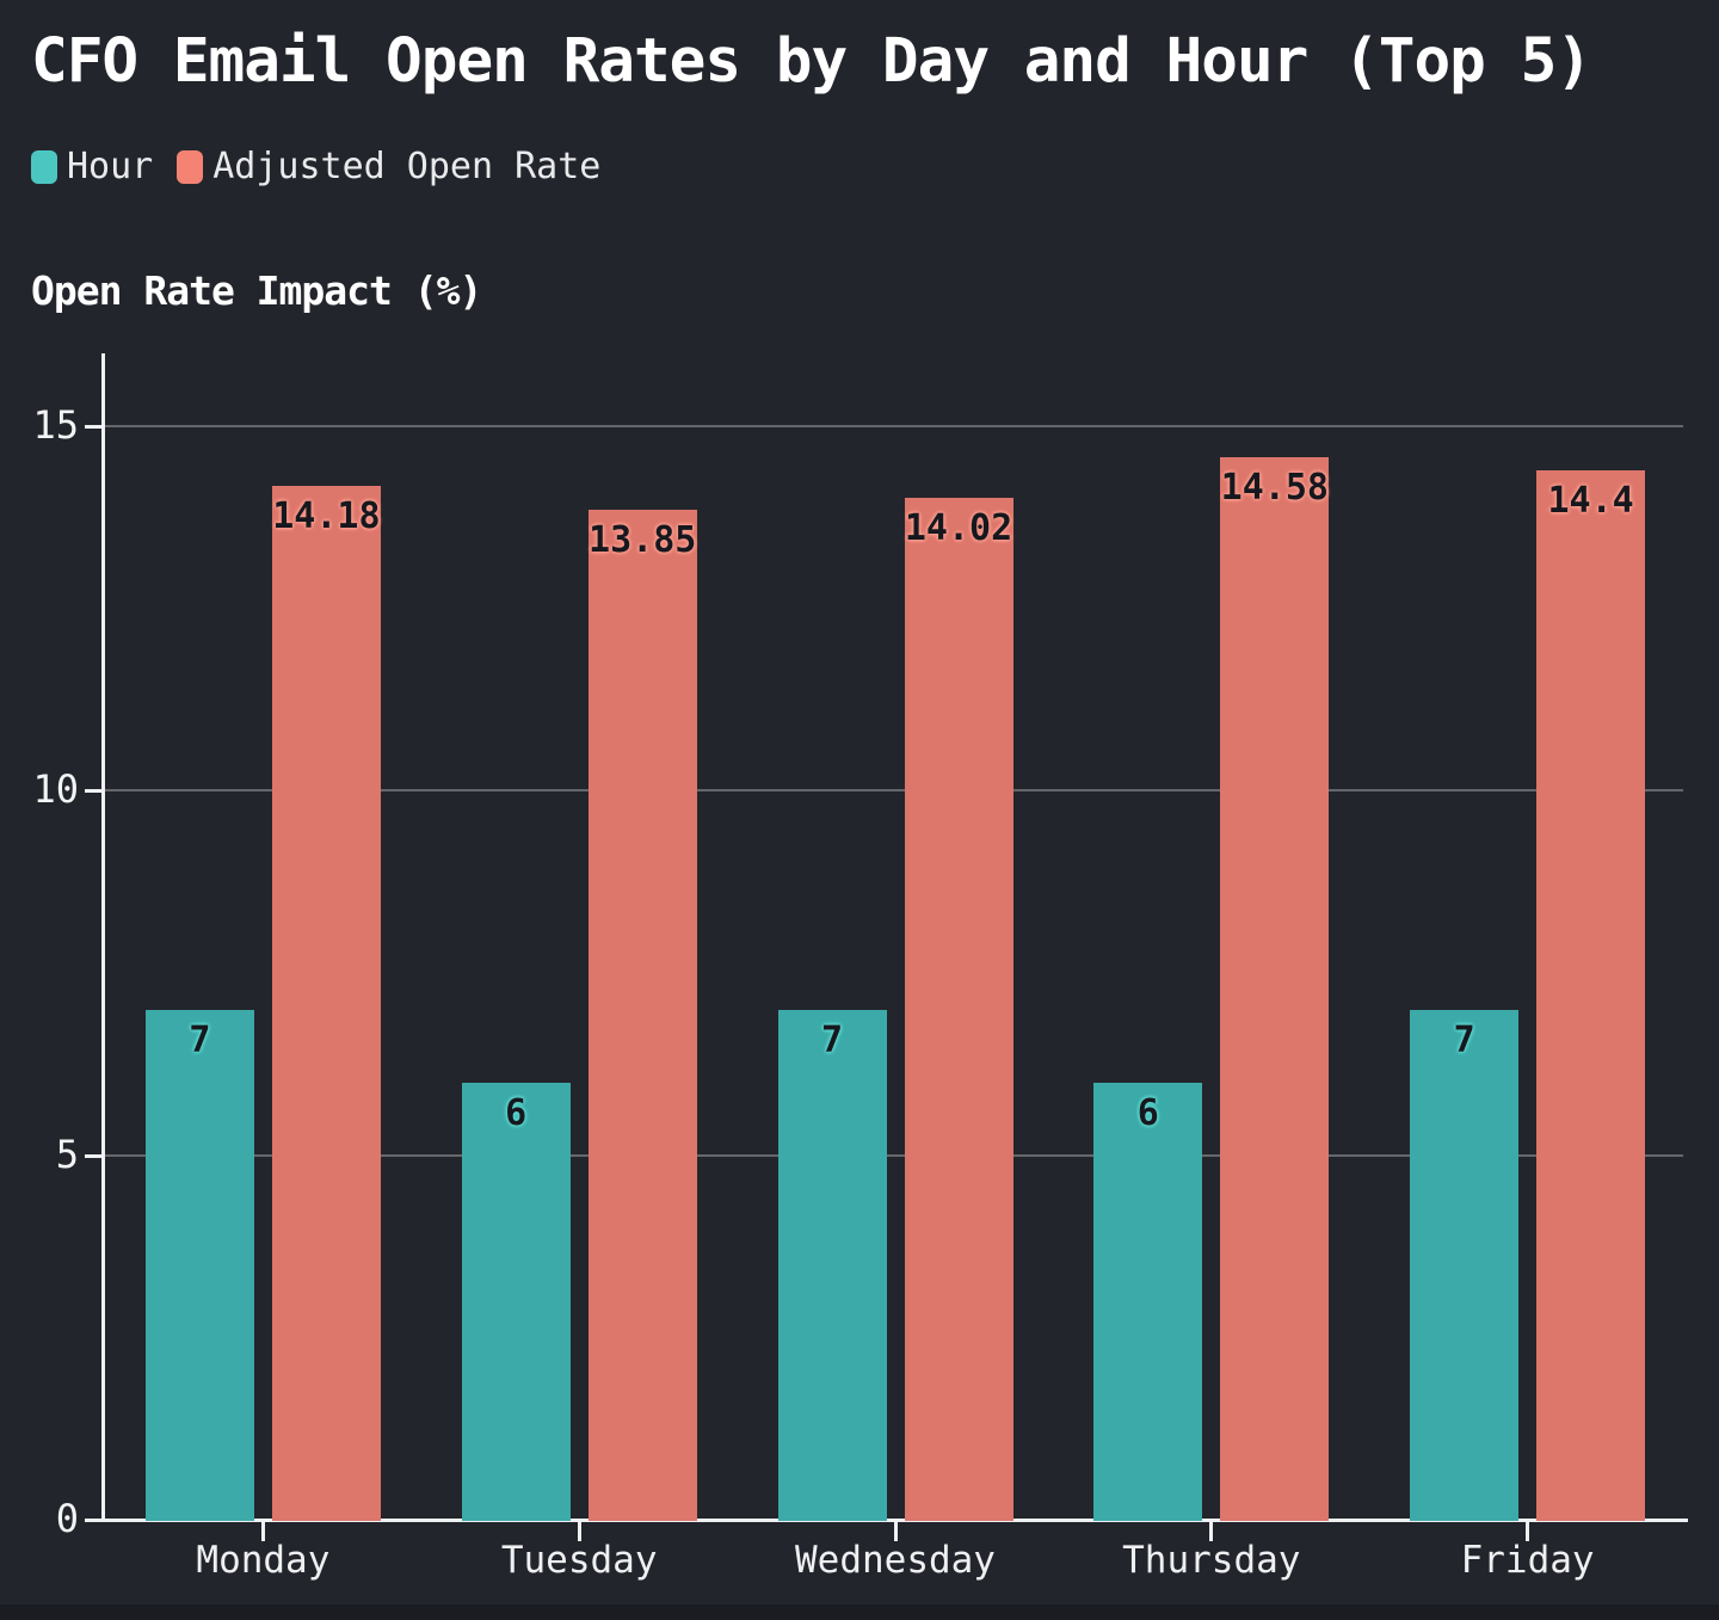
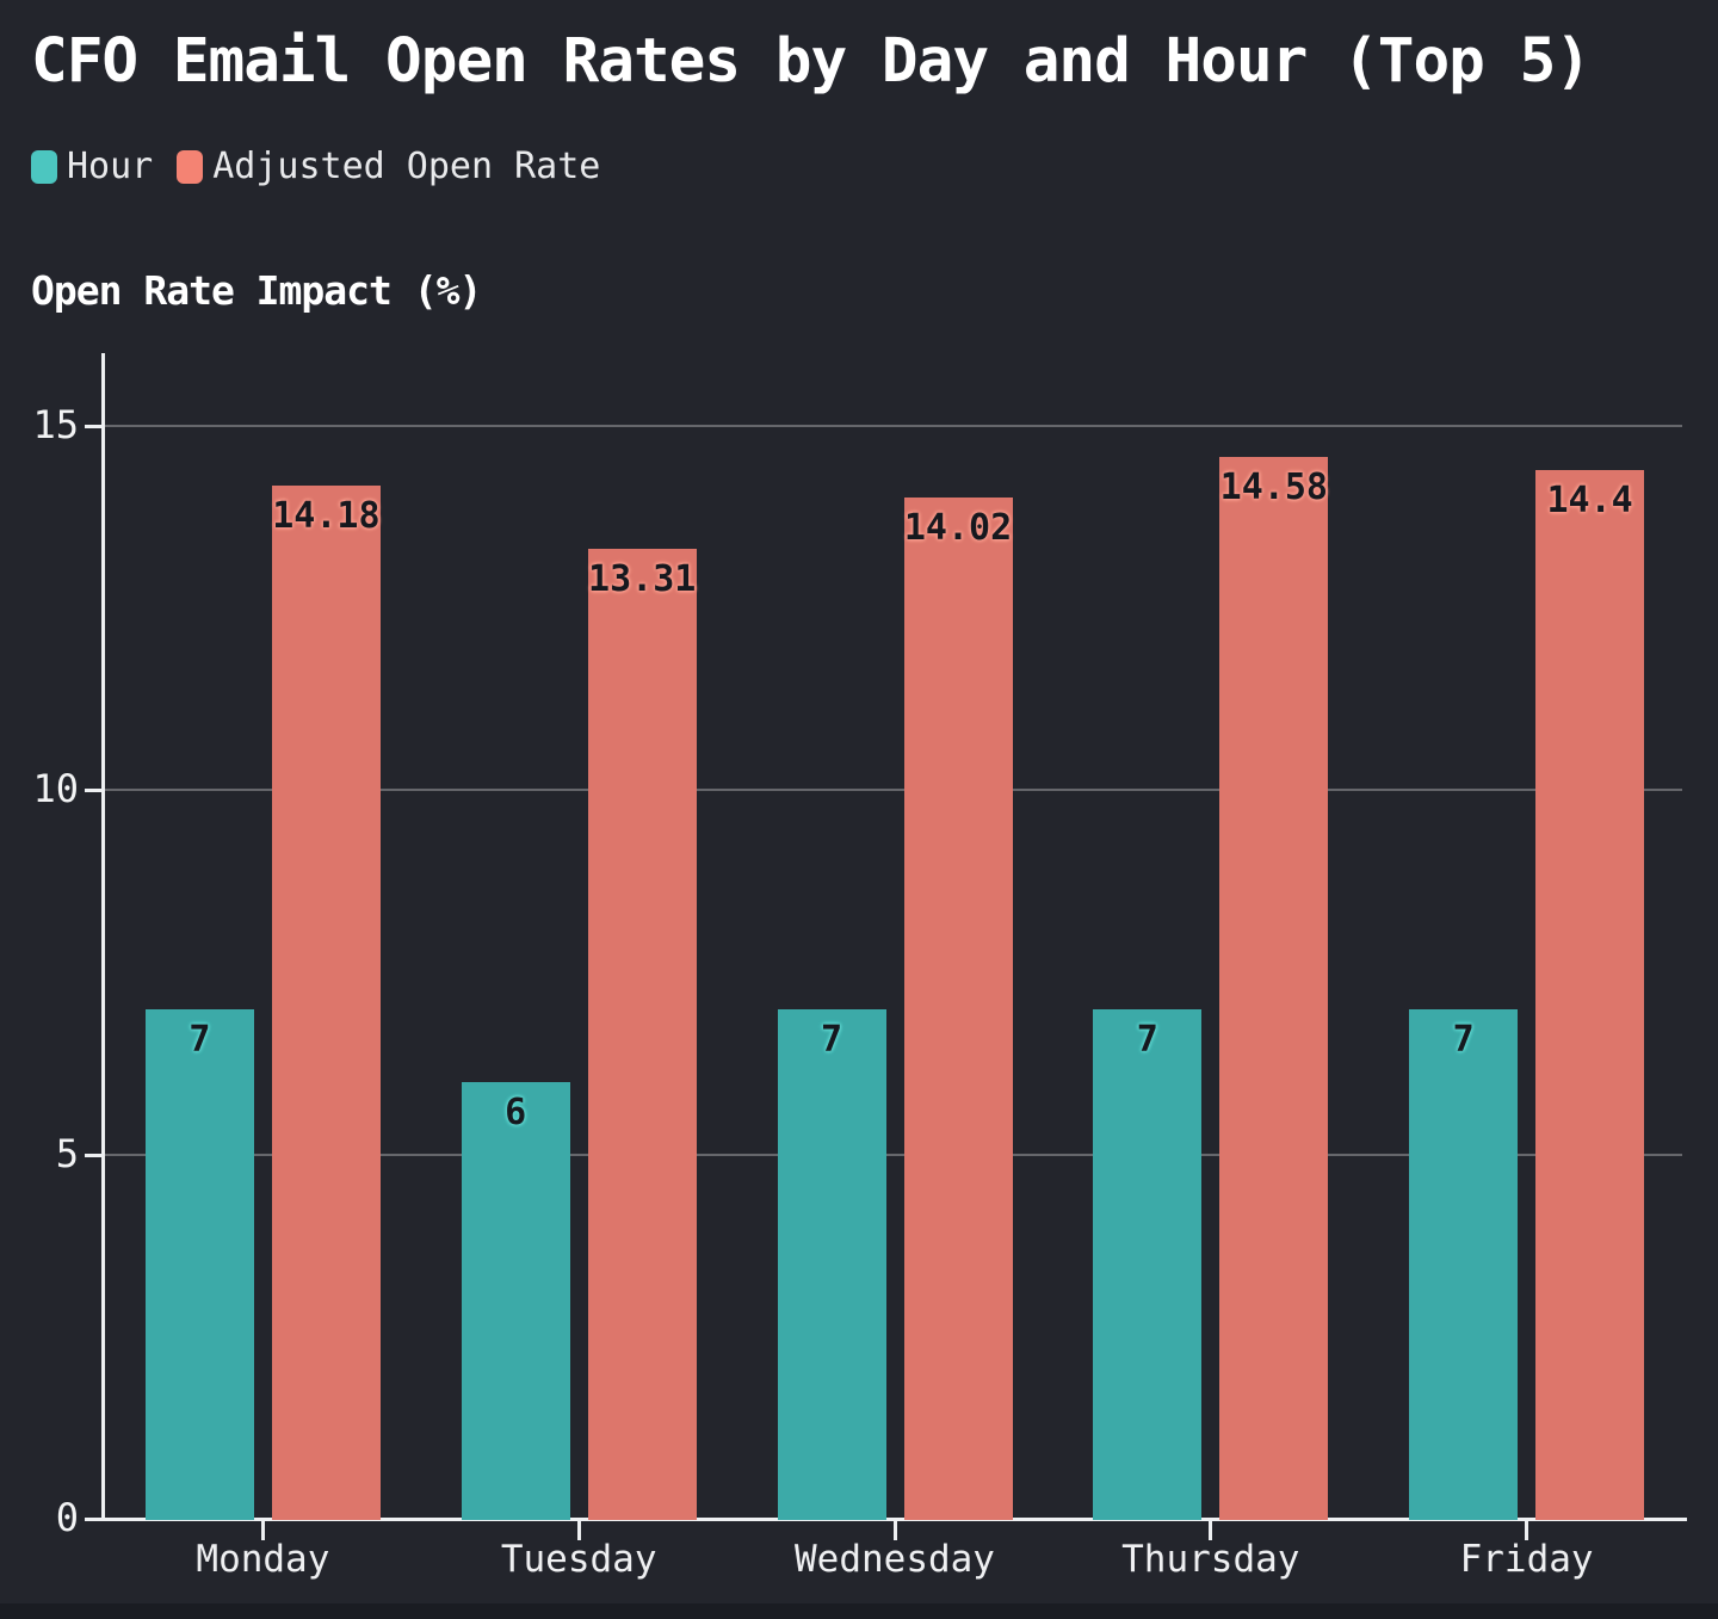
Adjusted Open Rate/Tuesday: 13.85 -> 13.31
Hour/Thursday: 6 -> 7
